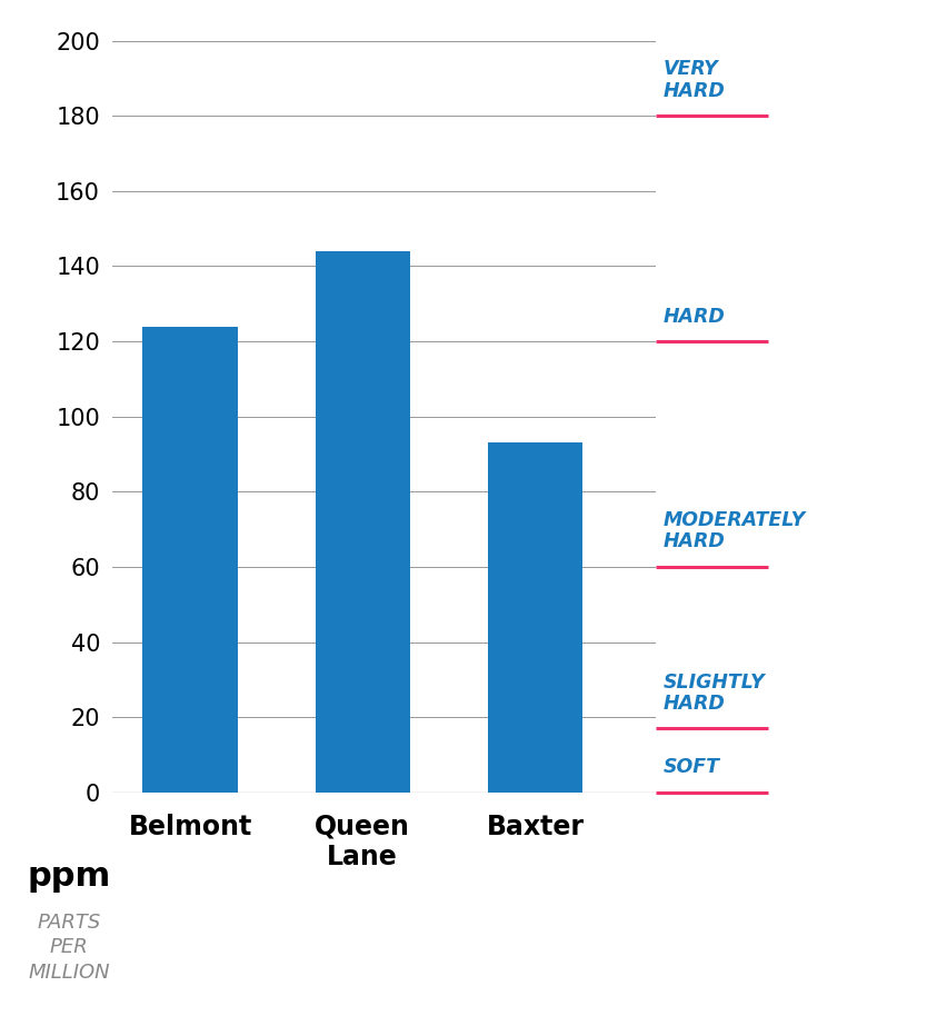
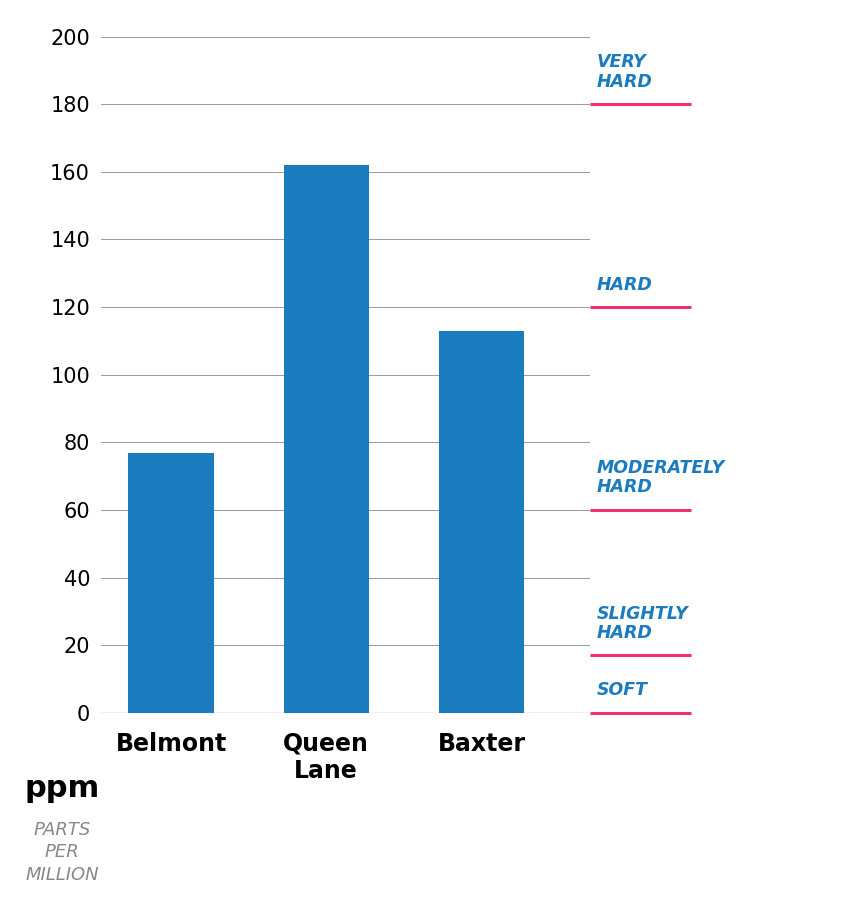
Belmont: 124 -> 77
Queen Lane: 144 -> 162
Baxter: 93 -> 113
